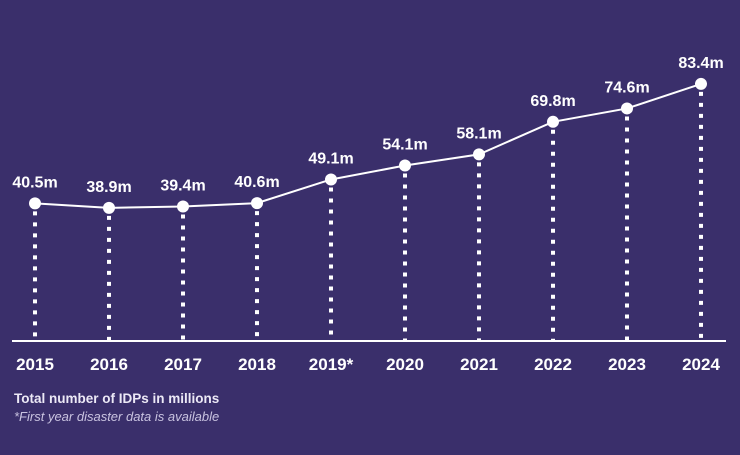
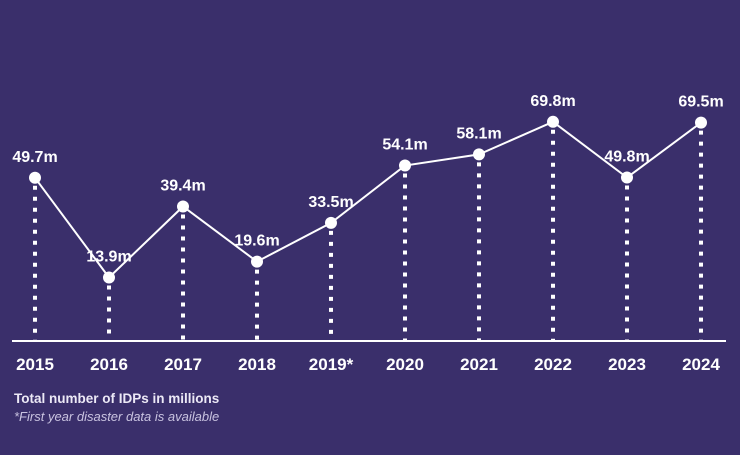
2015: 40.5m -> 49.7m
2016: 38.9m -> 13.9m
2018: 40.6m -> 19.6m
2019*: 49.1m -> 33.5m
2023: 74.6m -> 49.8m
2024: 83.4m -> 69.5m
